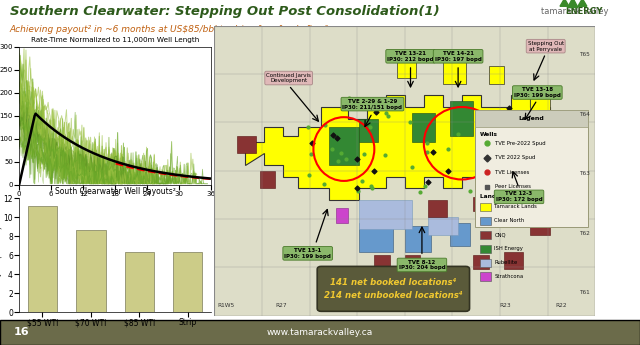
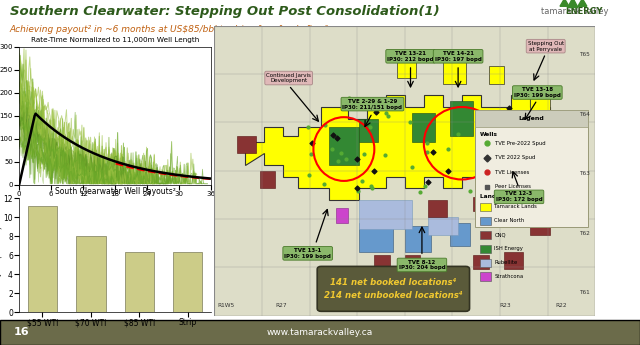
South Clearwater Well Payouts²/$70 WTI: 8.7 -> 8.0
